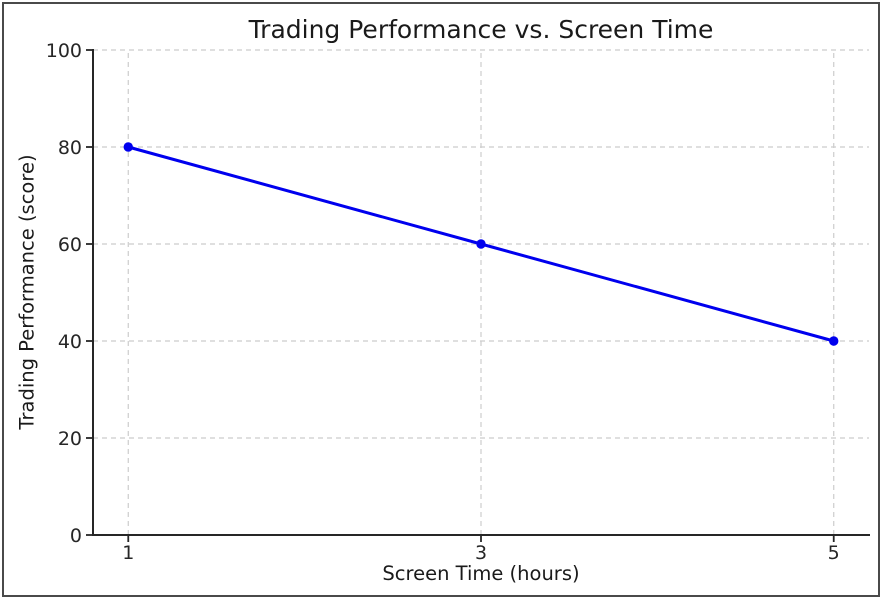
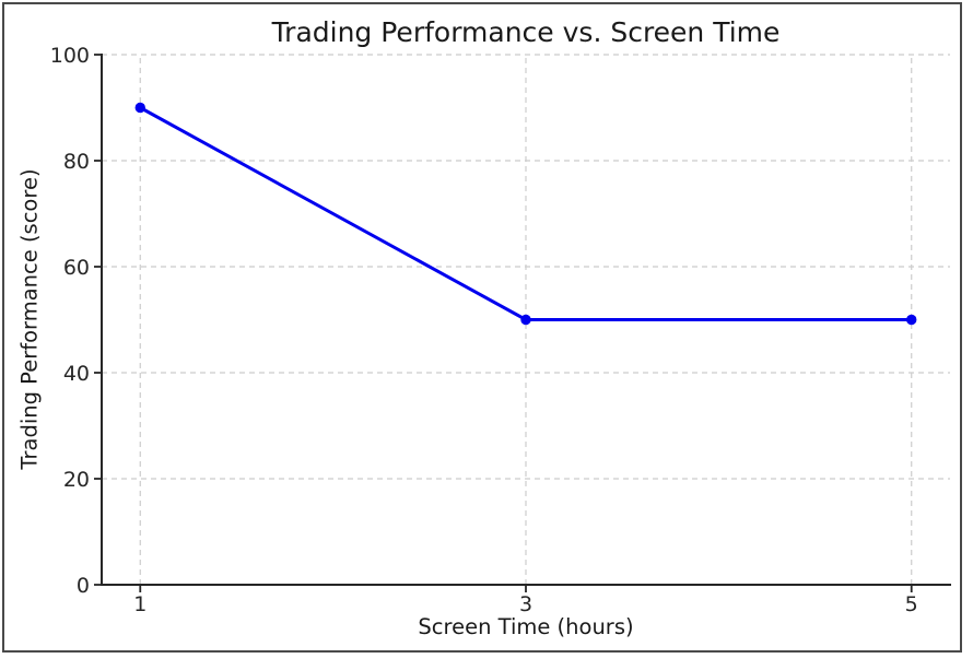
1: 80 -> 90
3: 60 -> 50
5: 40 -> 50
